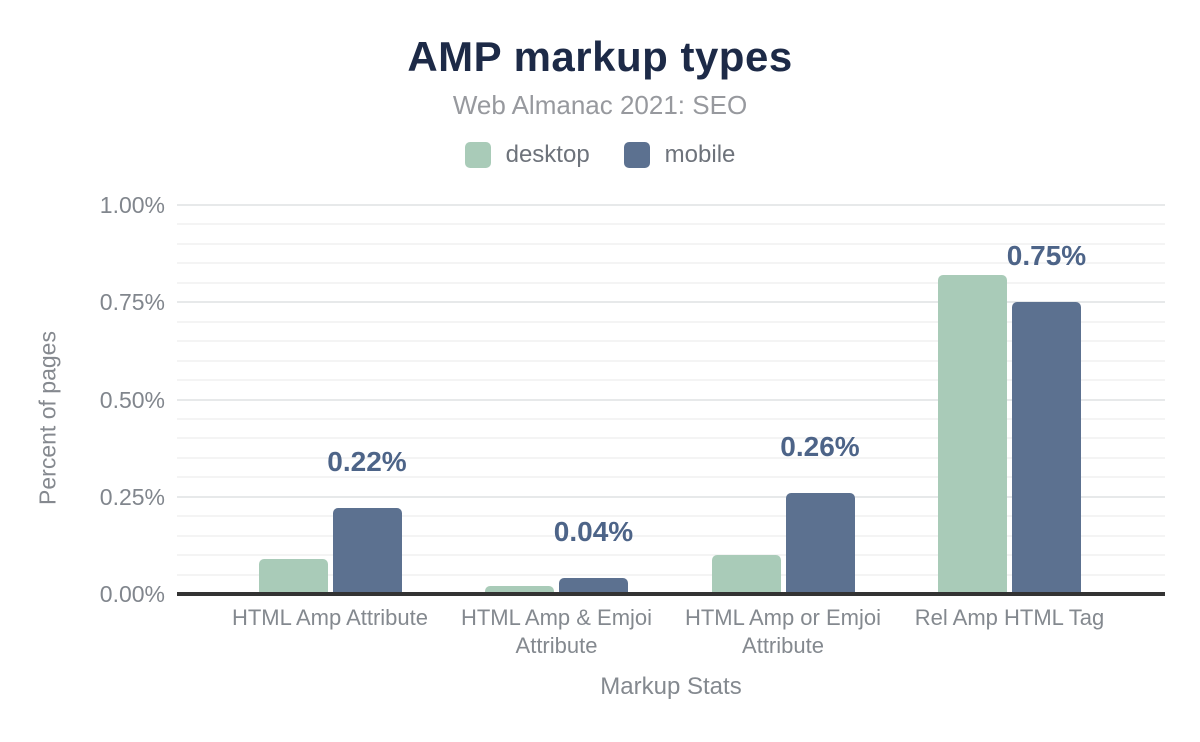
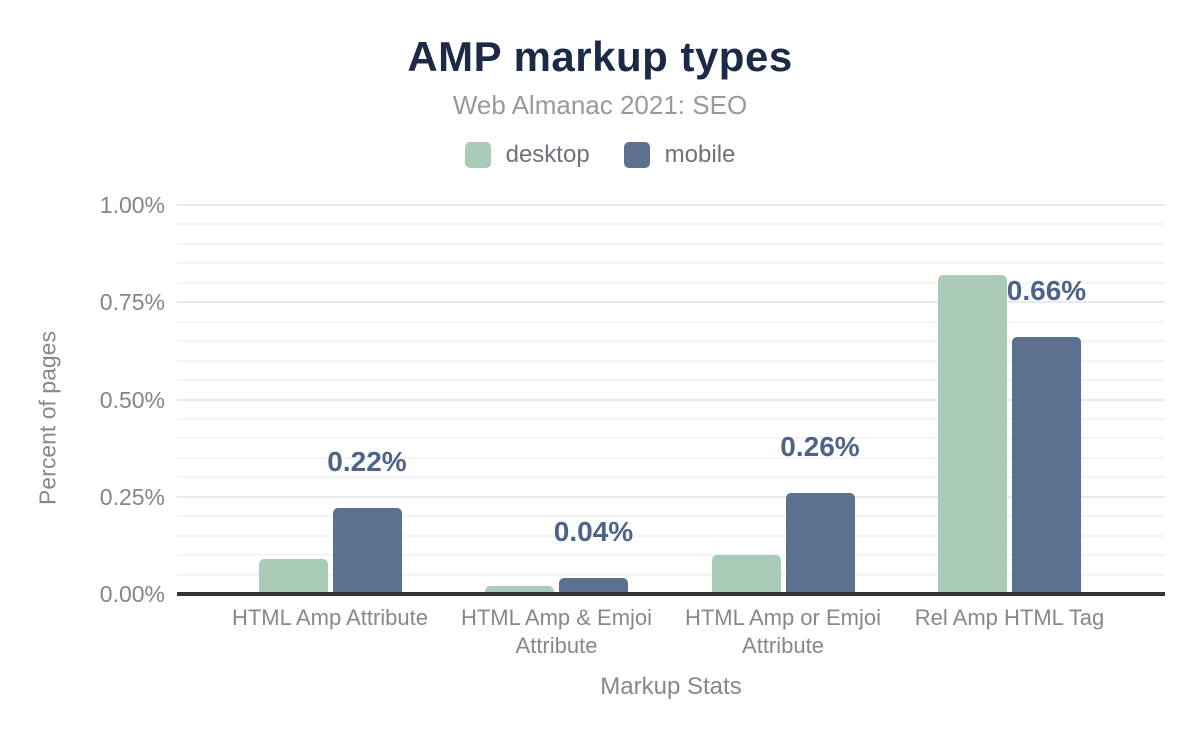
mobile/Rel Amp HTML Tag: 0.75% -> 0.66%
